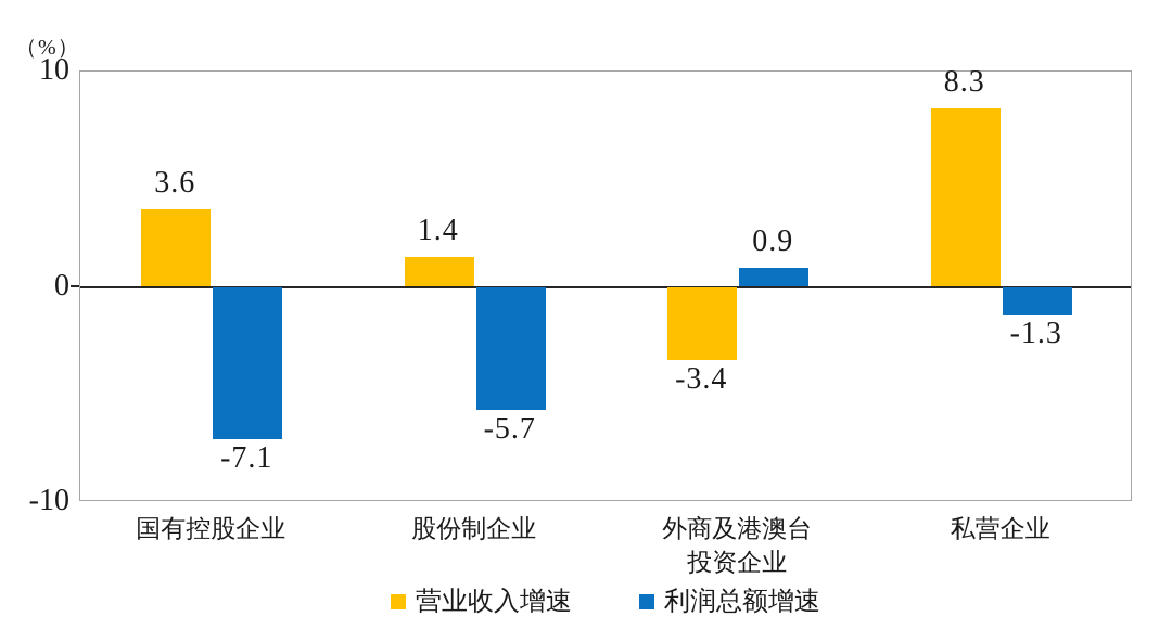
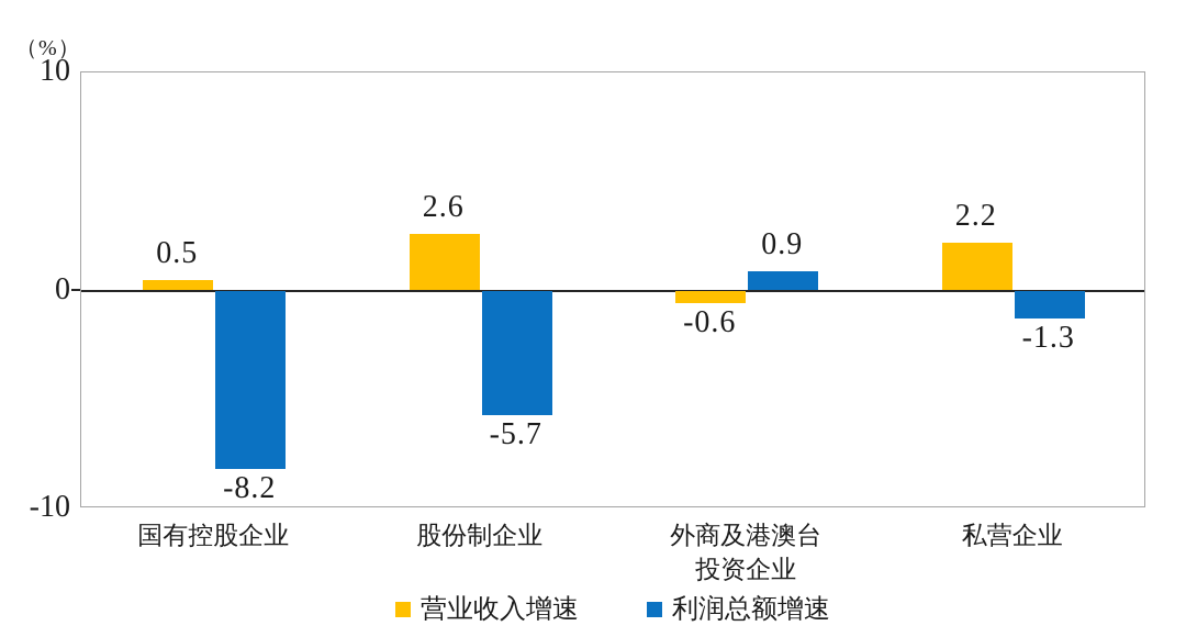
营业收入增速/国有控股企业: 3.6 -> 0.5
利润总额增速/国有控股企业: -7.1 -> -8.2
营业收入增速/股份制企业: 1.4 -> 2.6
营业收入增速/外商及港澳台 投资企业: -3.4 -> -0.6
营业收入增速/私营企业: 8.3 -> 2.2
